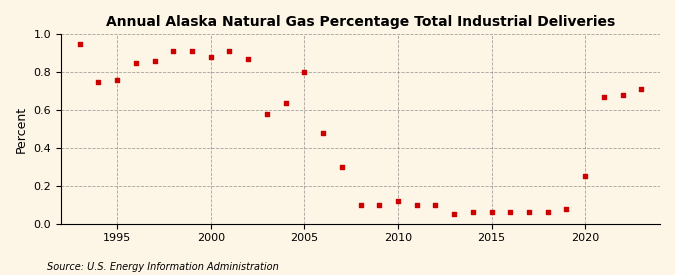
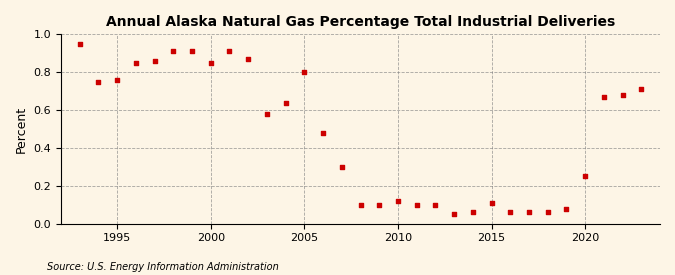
2000: 0.88 -> 0.85
2015: 0.06 -> 0.11
